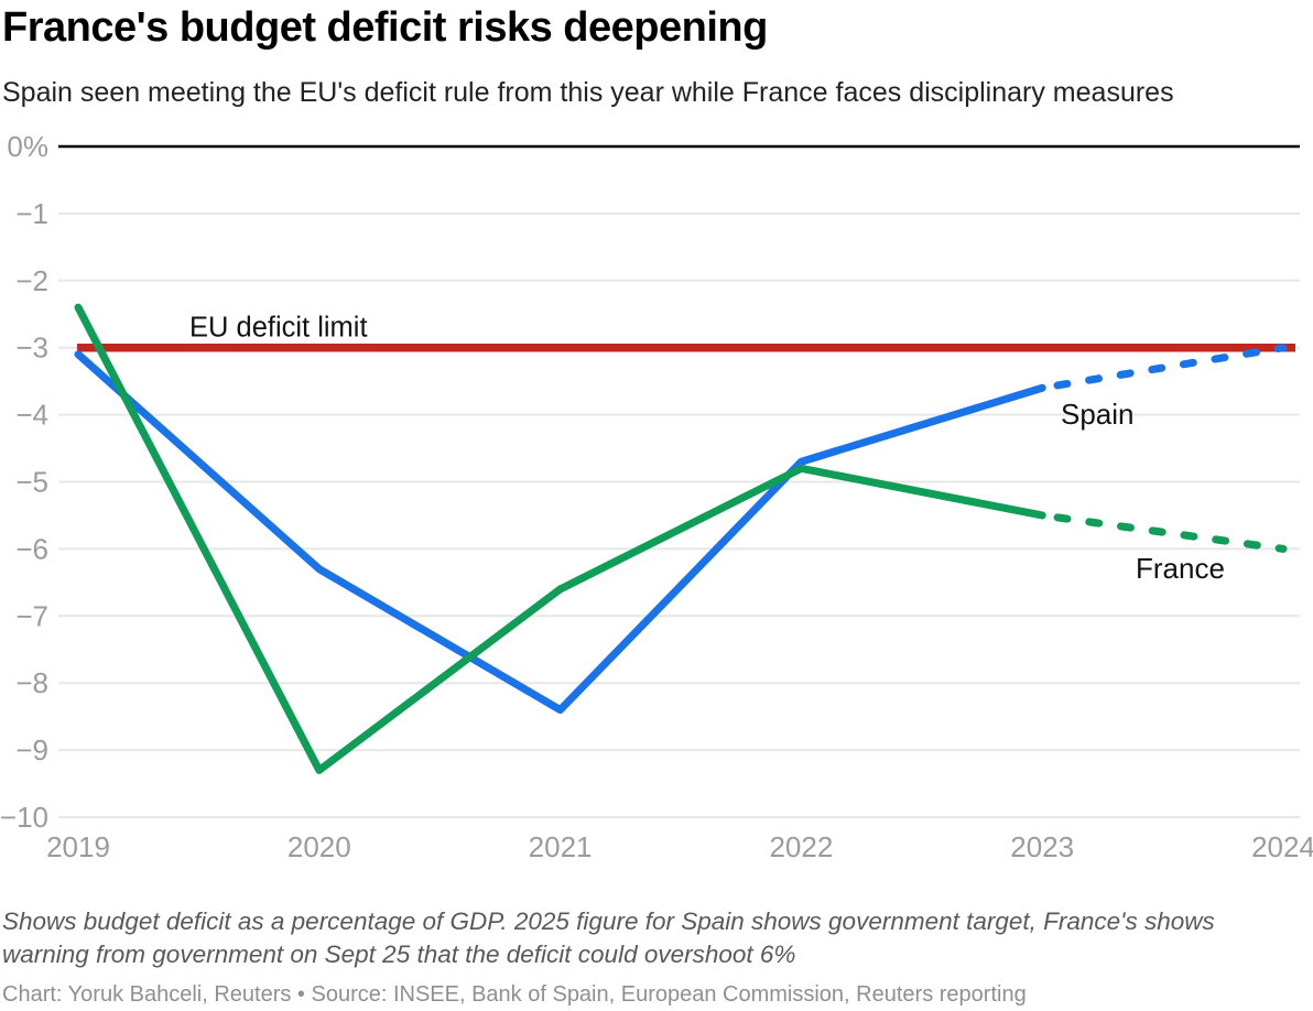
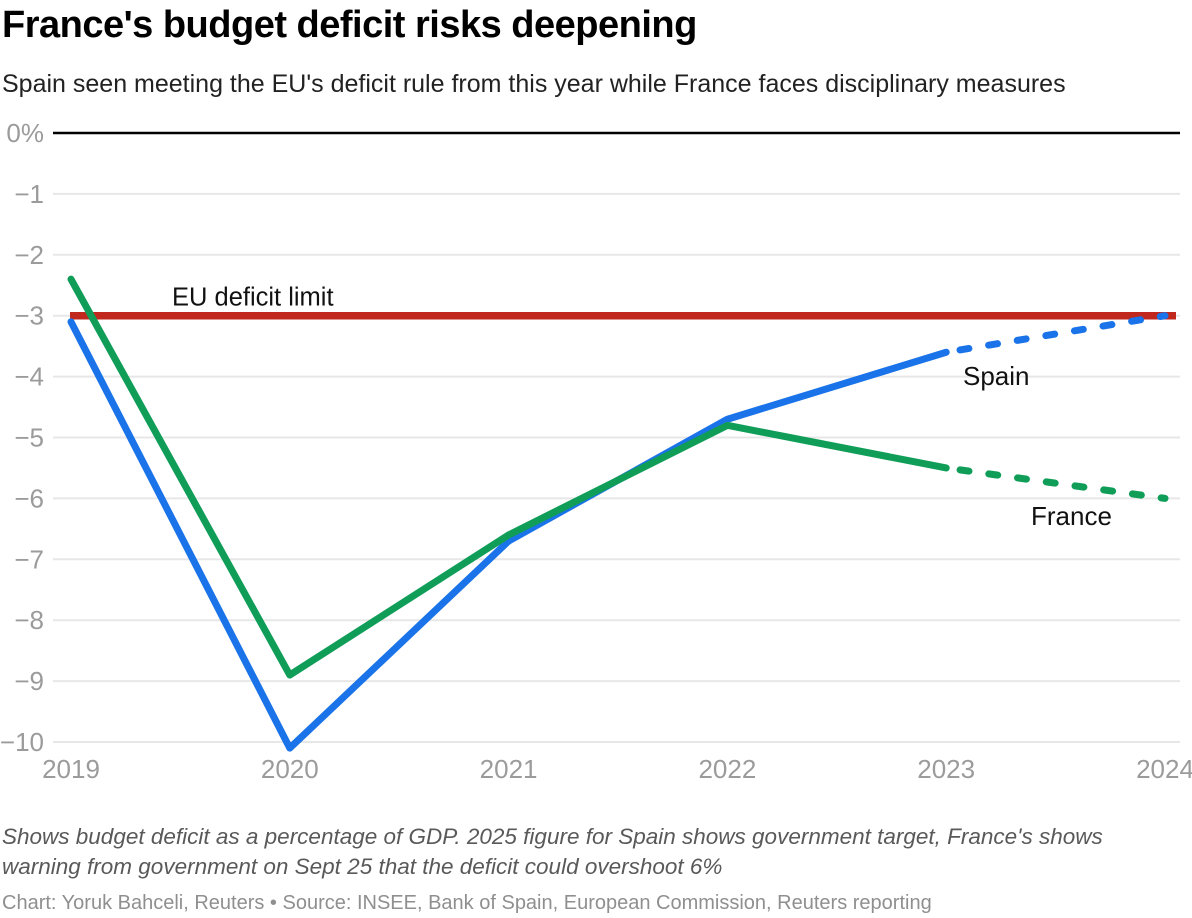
Spain/2020: -6.3% -> -10.1%
France/2020: -9.3% -> -8.9%
Spain/2021: -8.4% -> -6.7%
